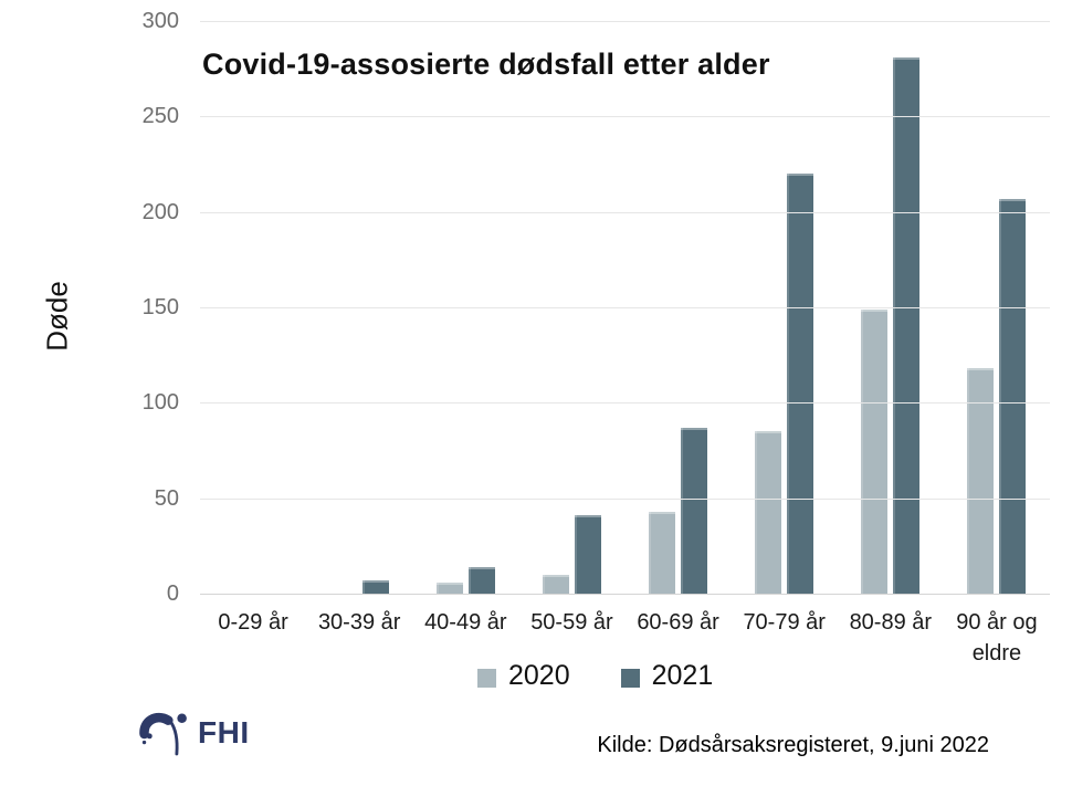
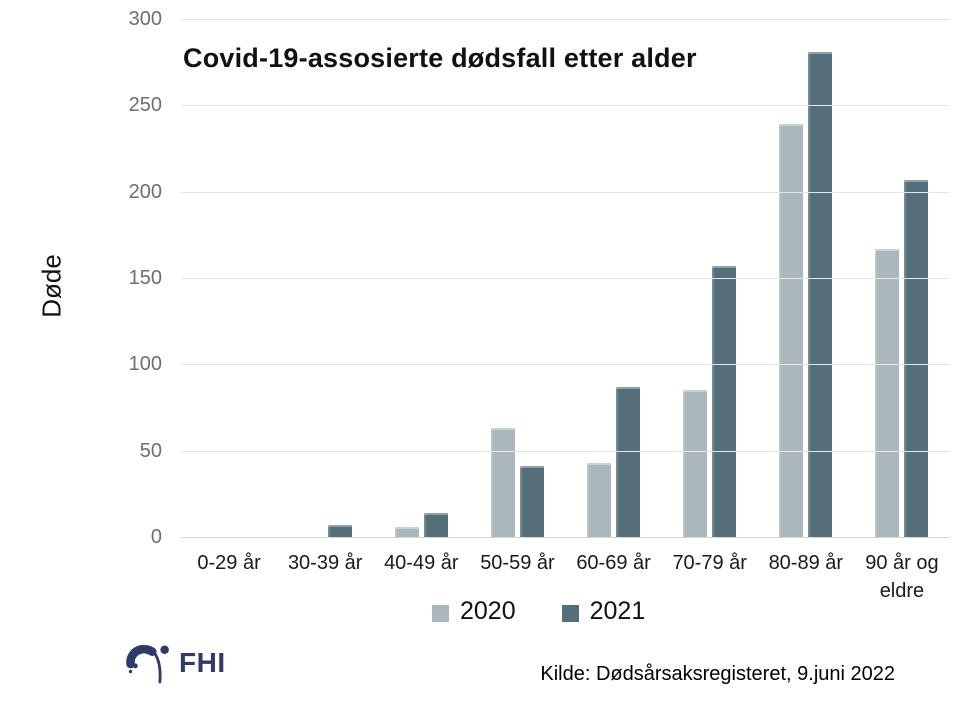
2020/50-59 år: 10 -> 63
2021/70-79 år: 220 -> 157
2020/80-89 år: 149 -> 239
2020/90 år og eldre: 118 -> 167
